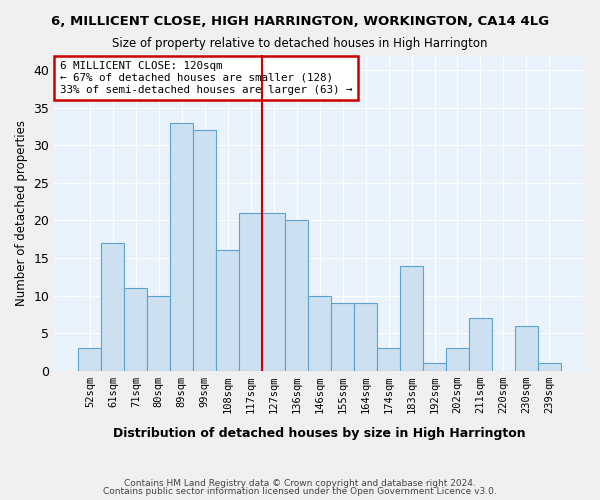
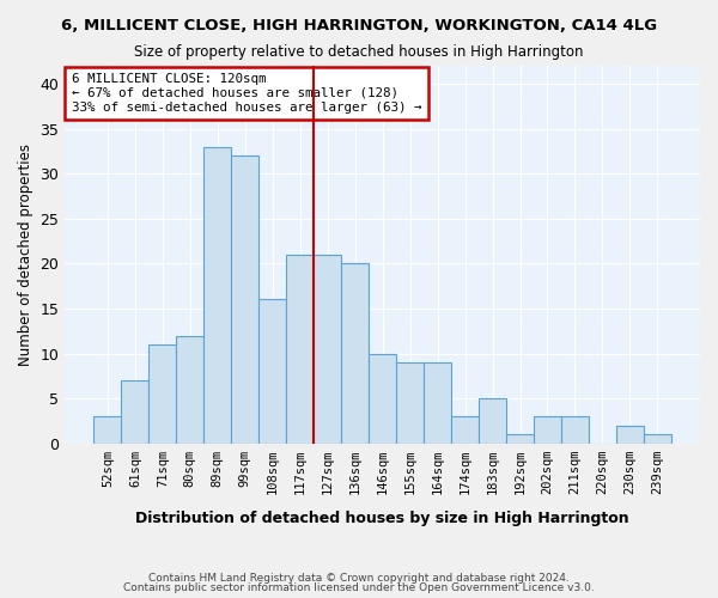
61sqm: 17 -> 7
80sqm: 10 -> 12
183sqm: 14 -> 5
211sqm: 7 -> 3
230sqm: 6 -> 2
